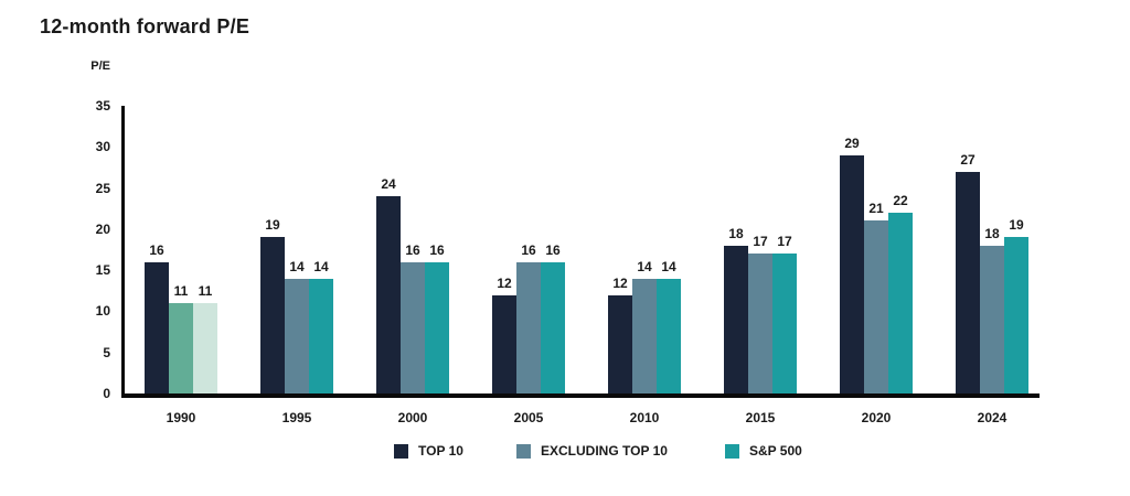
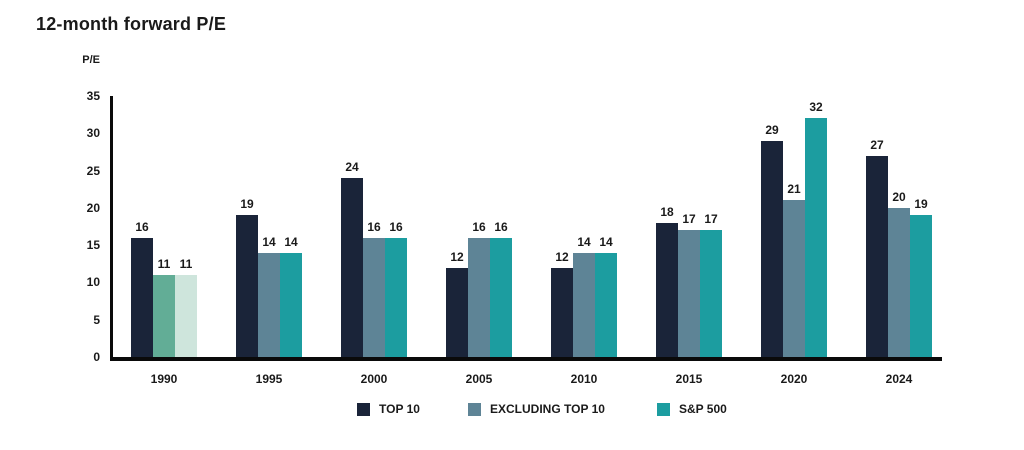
S&P 500/2020: 22 -> 32
EXCLUDING TOP 10/2024: 18 -> 20
